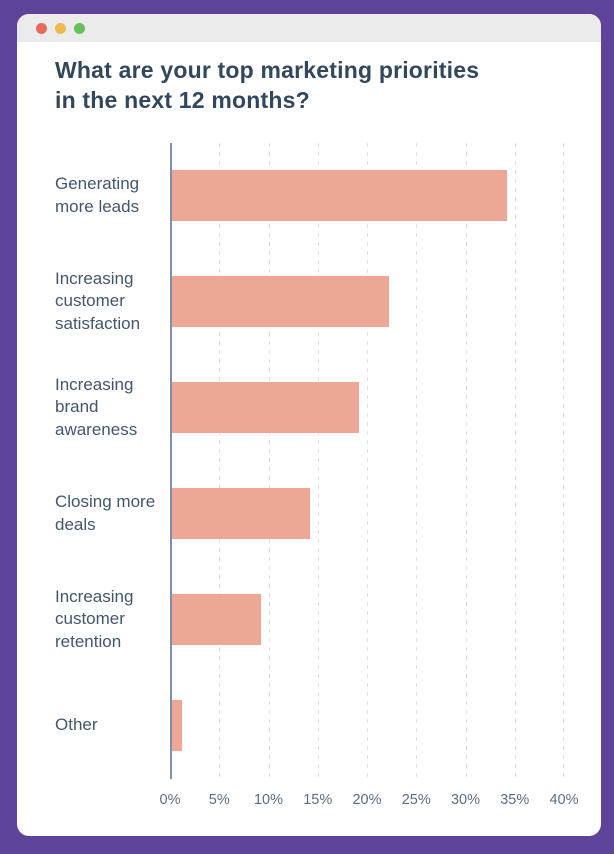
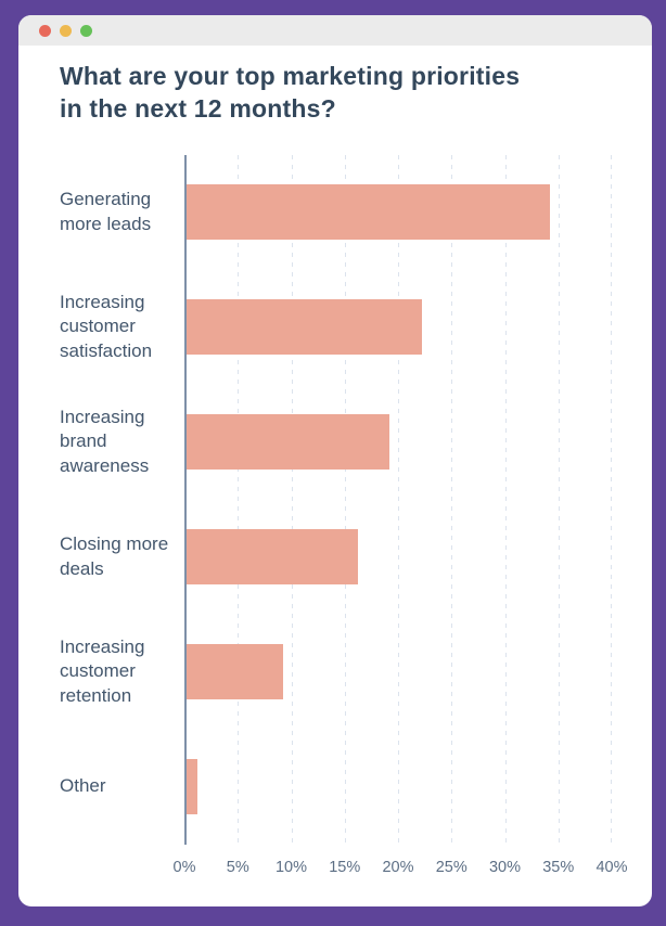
Closing more deals: 14% -> 16%
